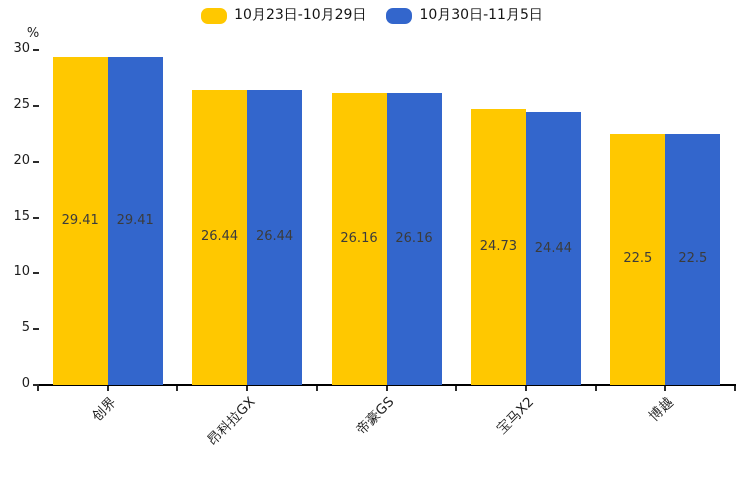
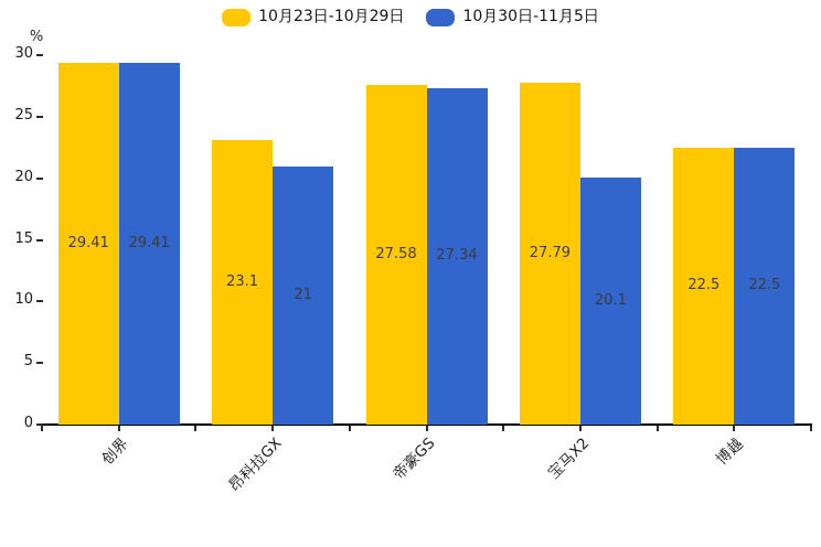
10月23日-10月29日/昂科拉GX: 26.44 -> 23.1
10月30日-11月5日/昂科拉GX: 26.44 -> 21
10月23日-10月29日/帝豪GS: 26.16 -> 27.58
10月30日-11月5日/帝豪GS: 26.16 -> 27.34
10月23日-10月29日/宝马X2: 24.73 -> 27.79
10月30日-11月5日/宝马X2: 24.44 -> 20.1
